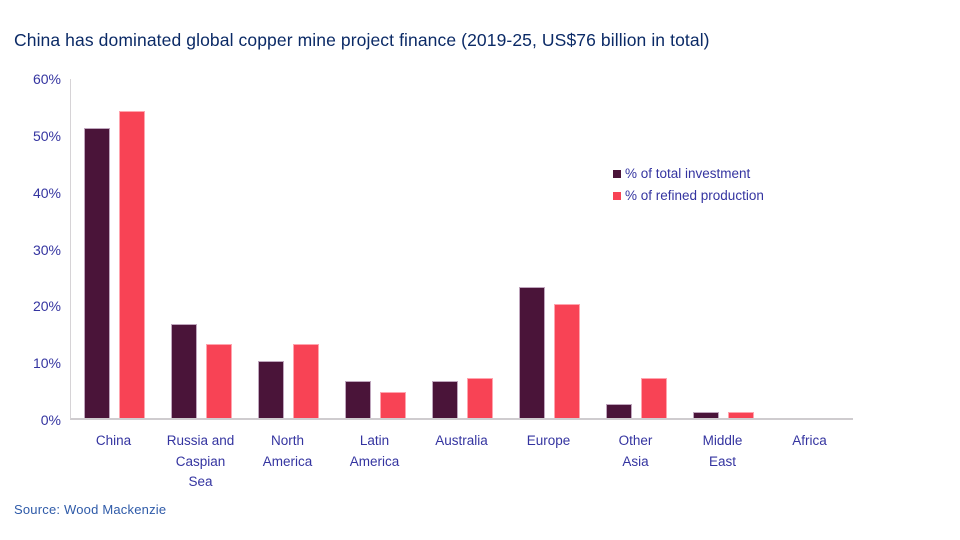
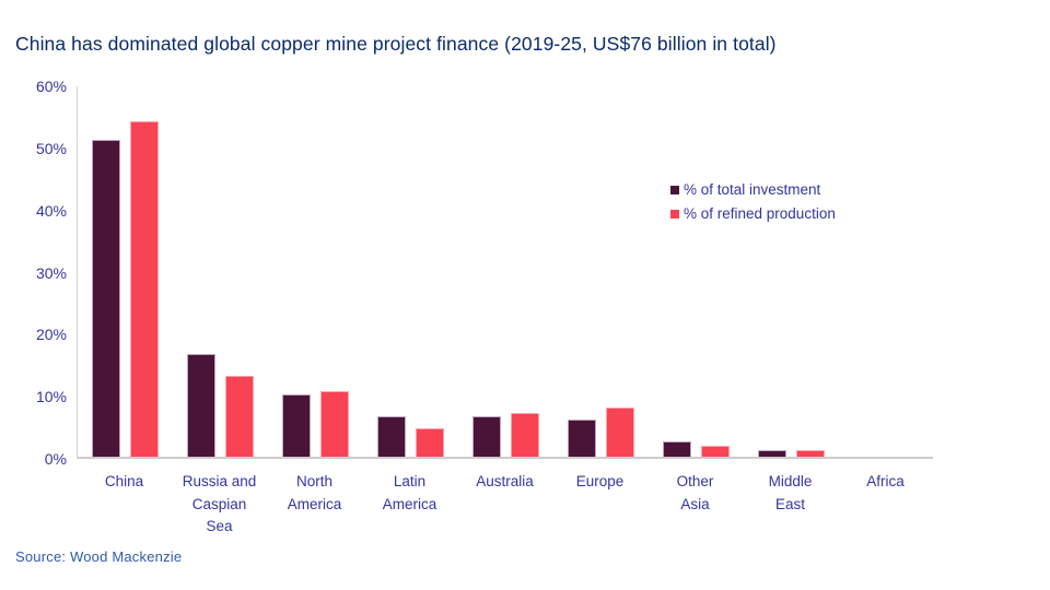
% of refined production/North America: 13% -> 10%
% of total investment/Europe: 23% -> 6%
% of refined production/Europe: 20% -> 8%
% of refined production/Other Asia: 7% -> 2%
